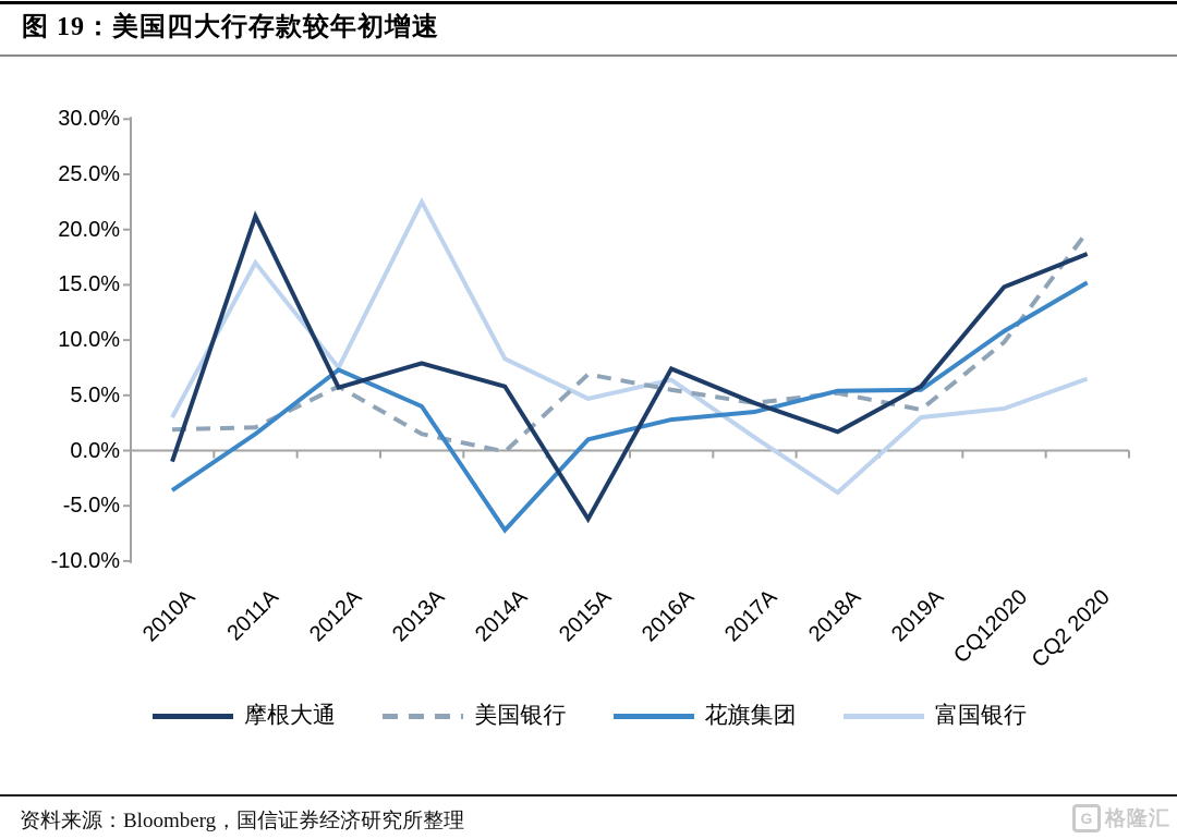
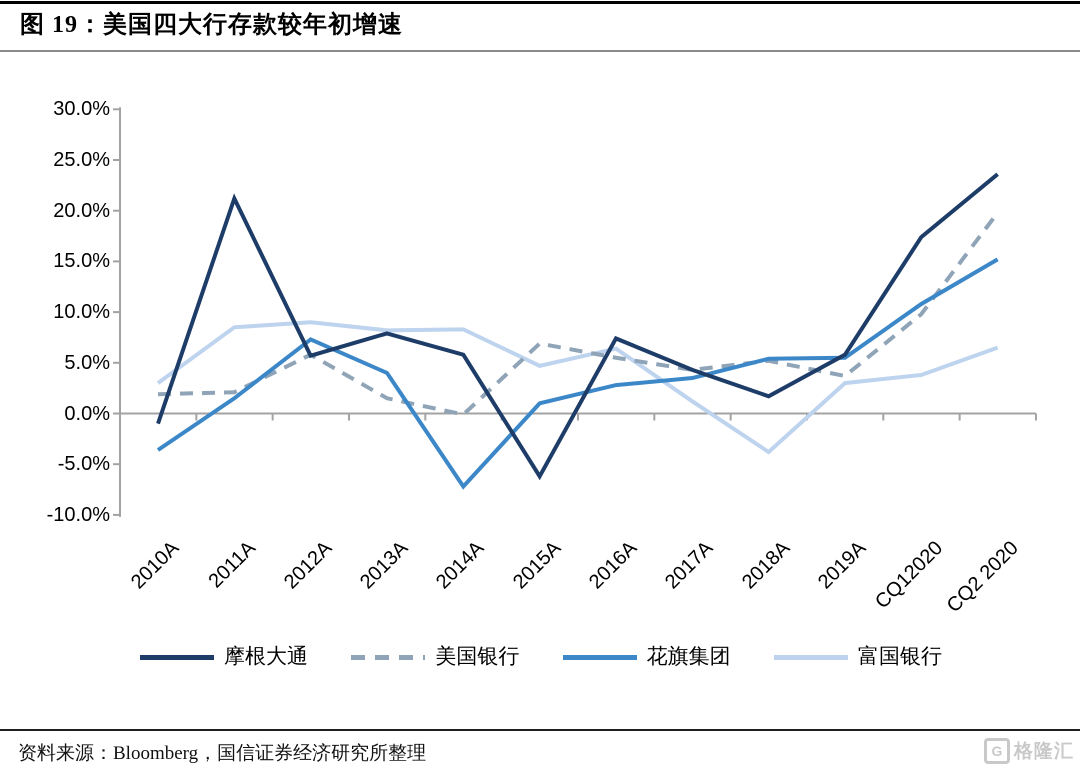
富国银行/2011A: 17.0% -> 8.5%
富国银行/2012A: 7.5% -> 9.0%
富国银行/2013A: 22.5% -> 8.2%
摩根大通/CQ12020: 14.8% -> 17.4%
摩根大通/CQ2 2020: 17.8% -> 23.6%
